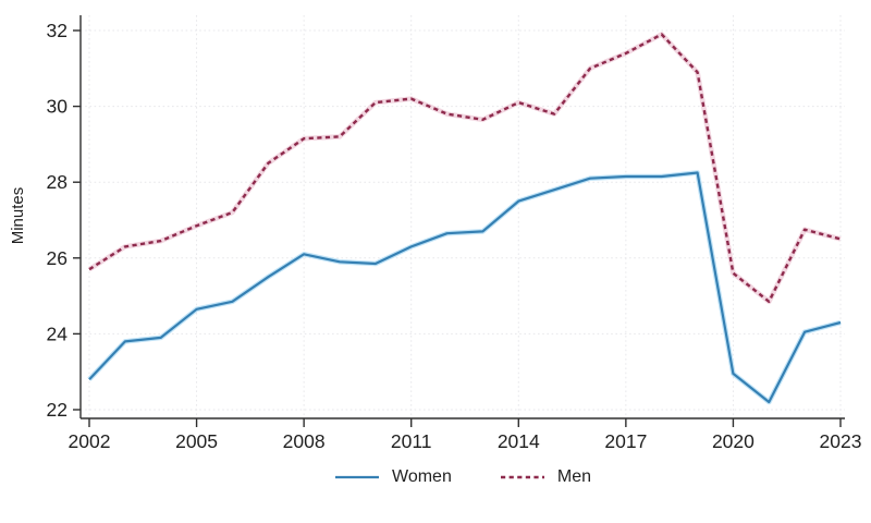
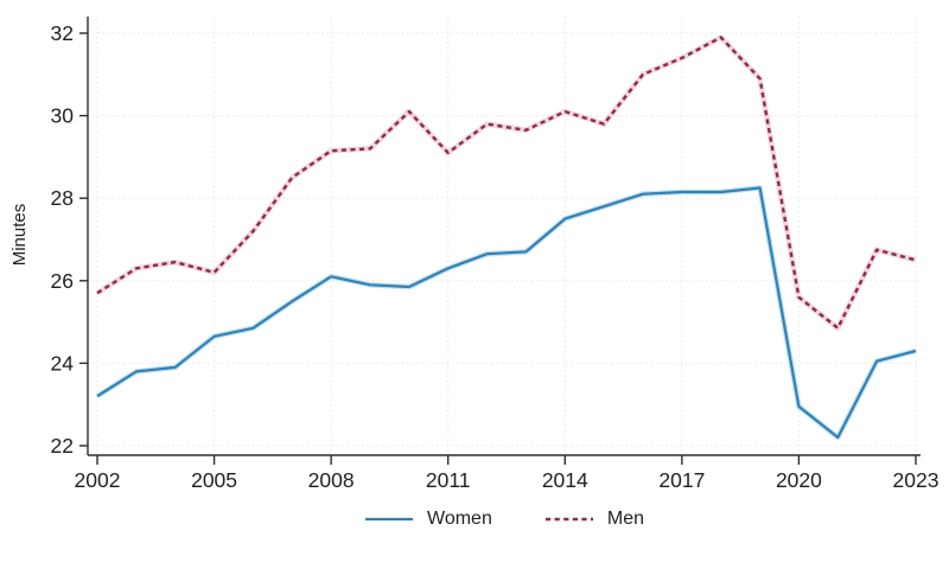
Women/2002: 22.8 -> 23.2
Men/2005: 26.9 -> 26.2
Men/2011: 30.2 -> 29.1
